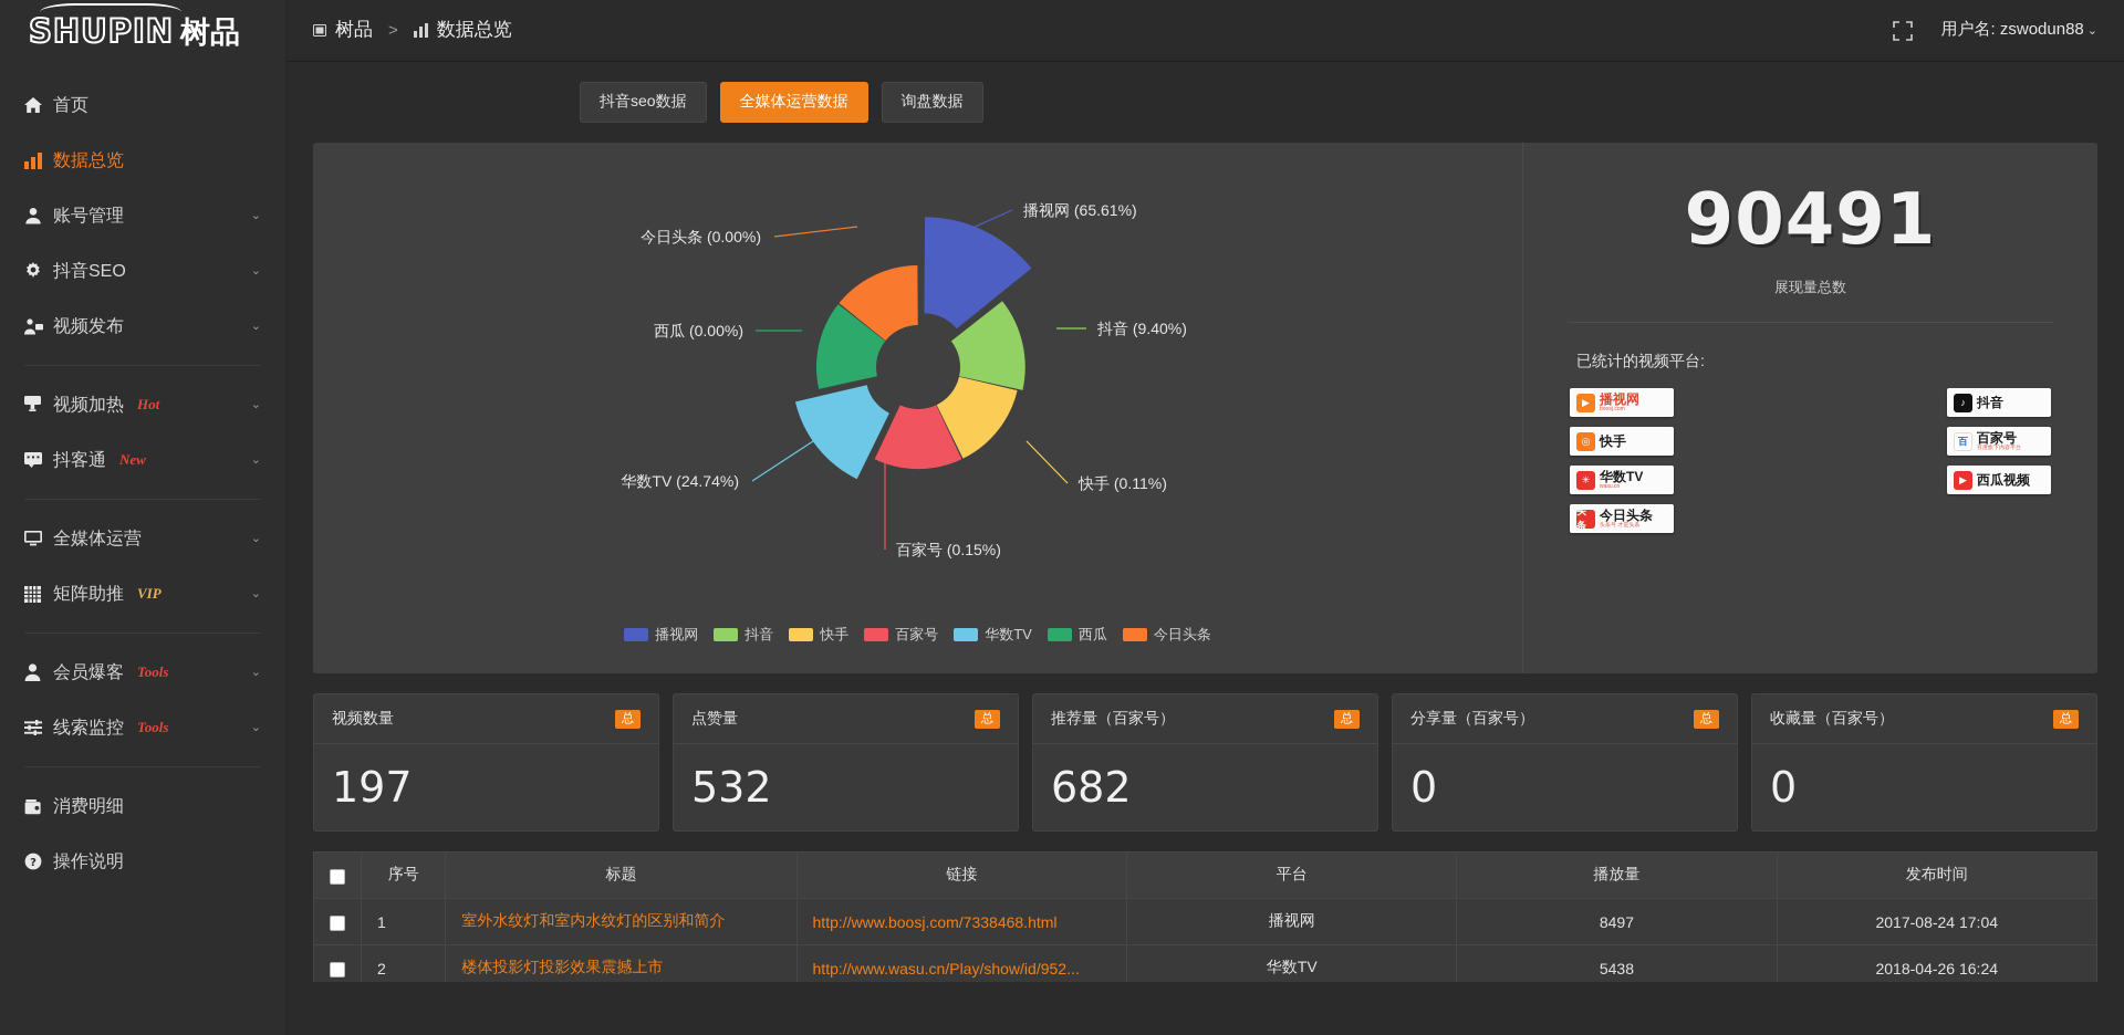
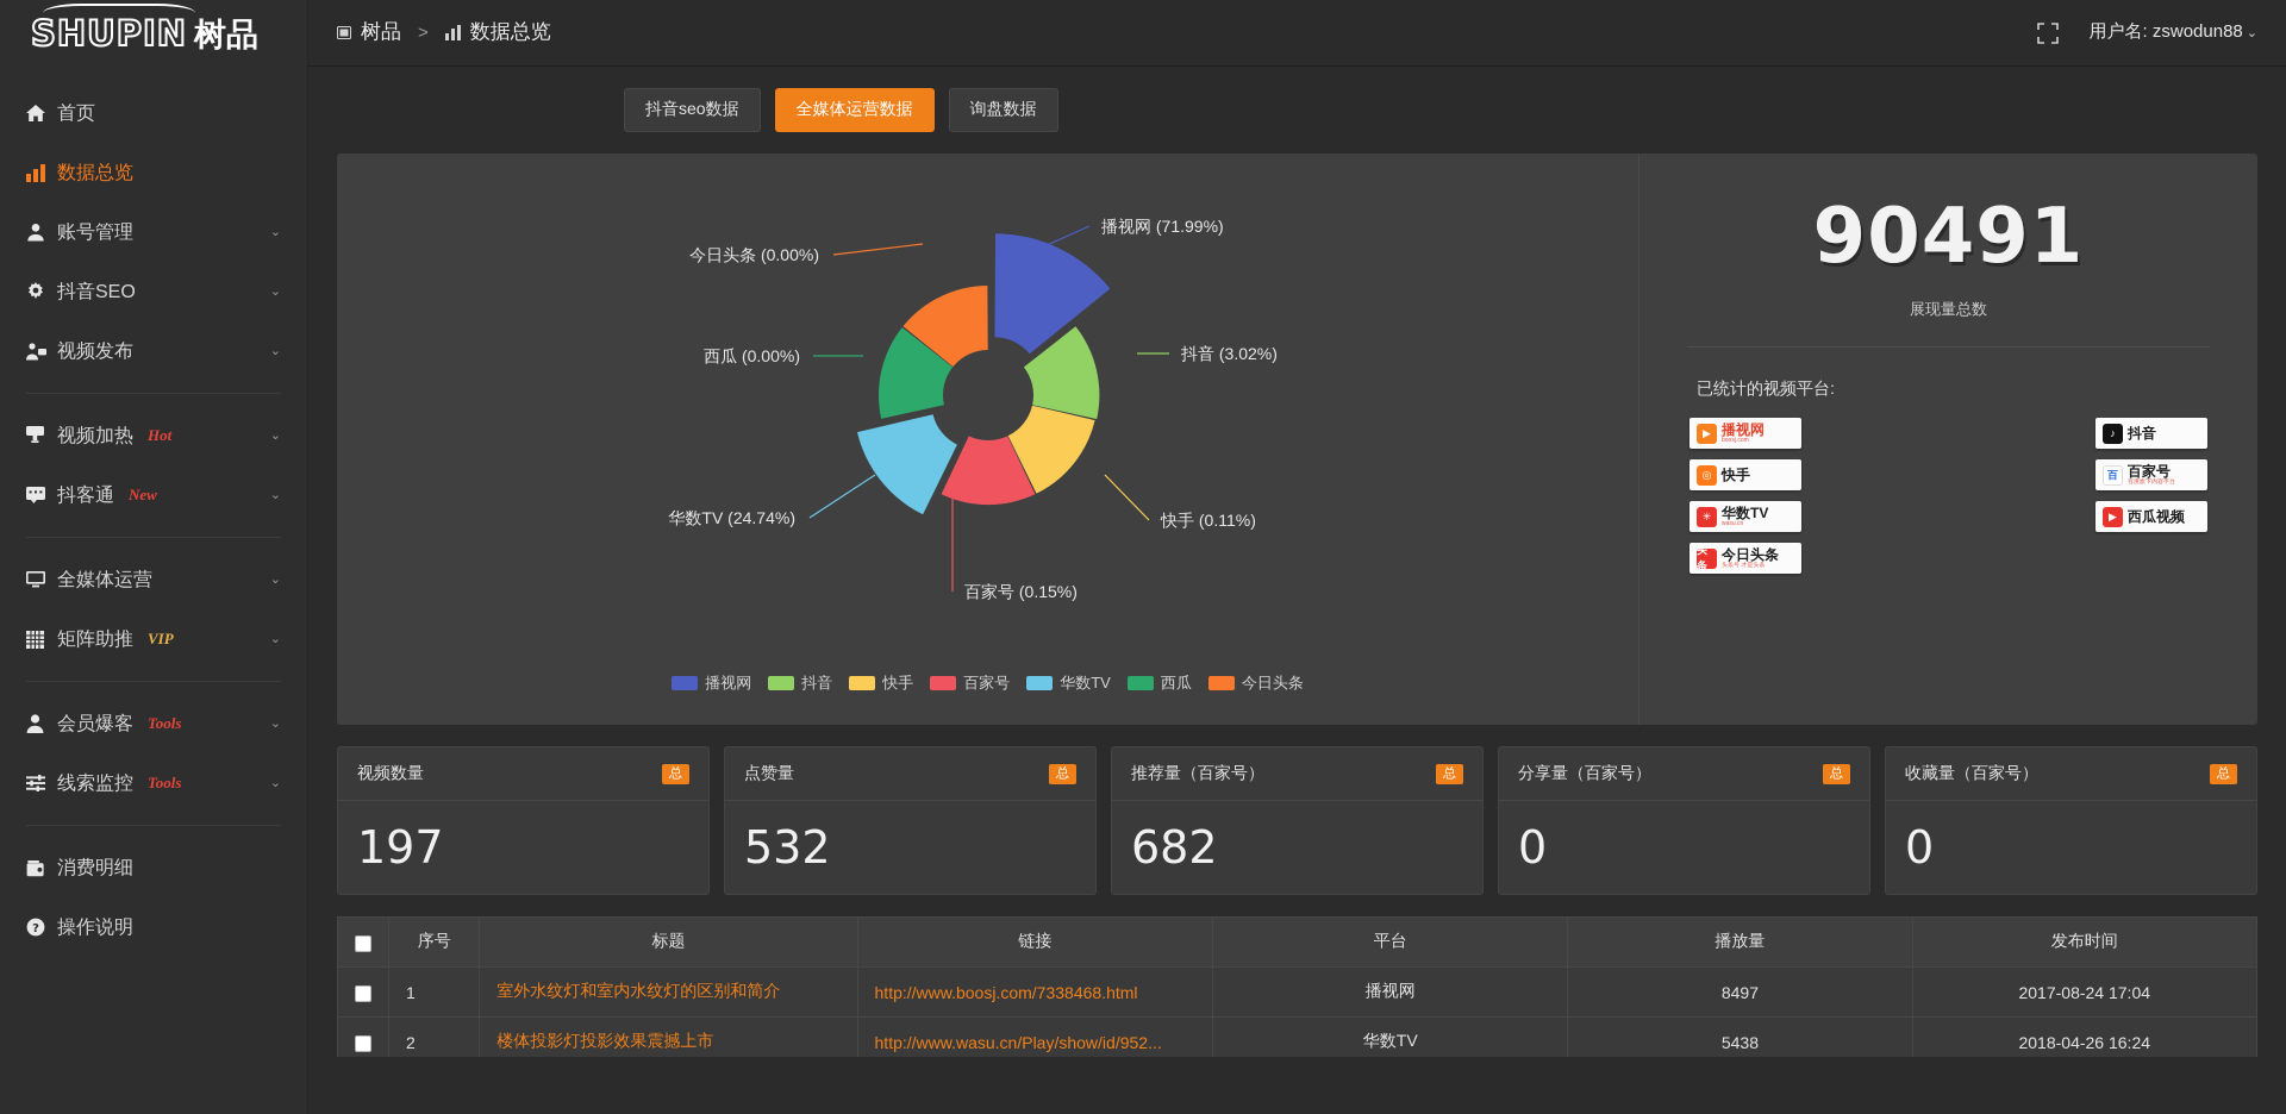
播视网: 65.61% -> 71.99%
抖音: 9.40% -> 3.02%
